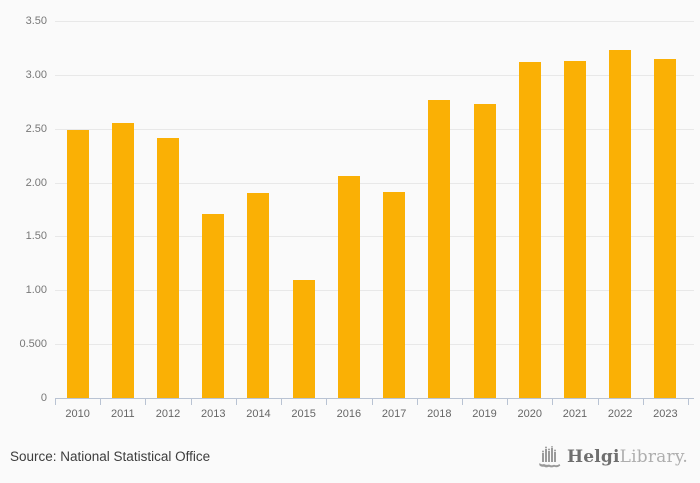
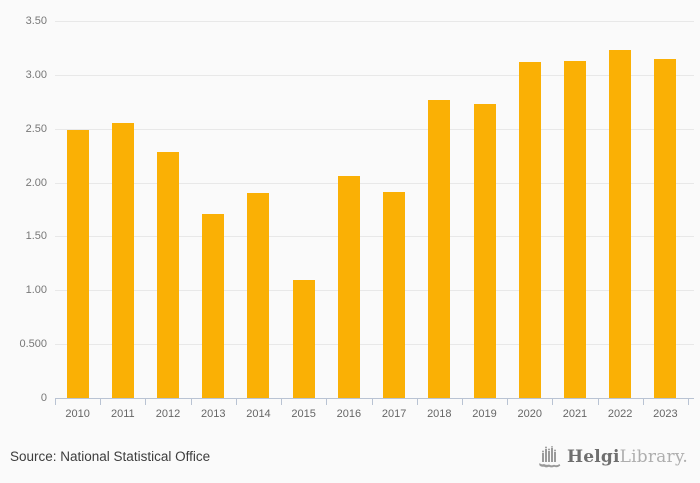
2012: 2.41 -> 2.28
